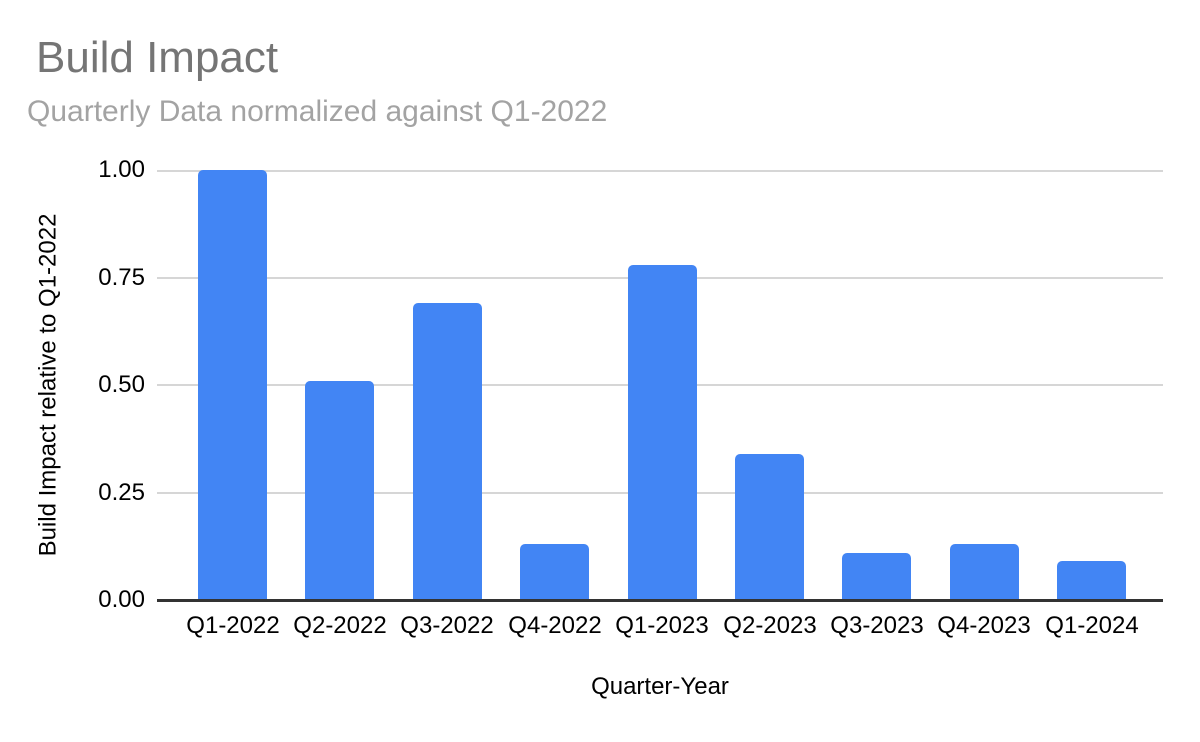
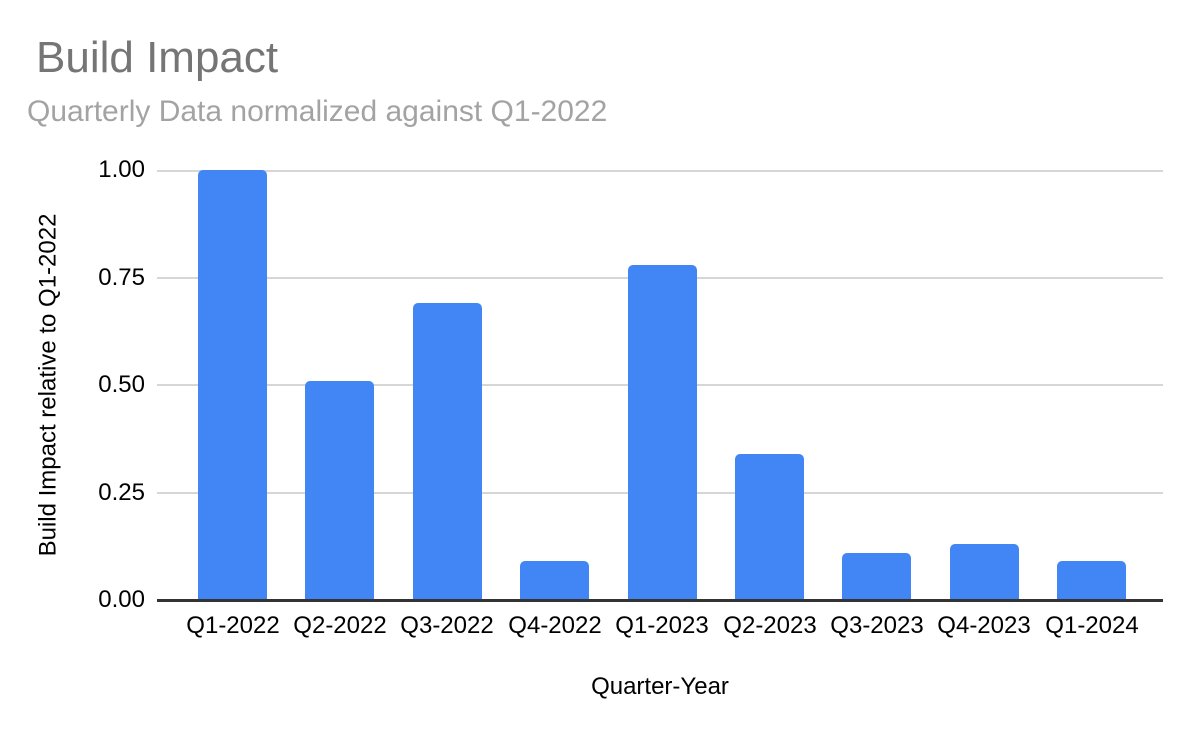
Q4-2022: 0.13 -> 0.09
